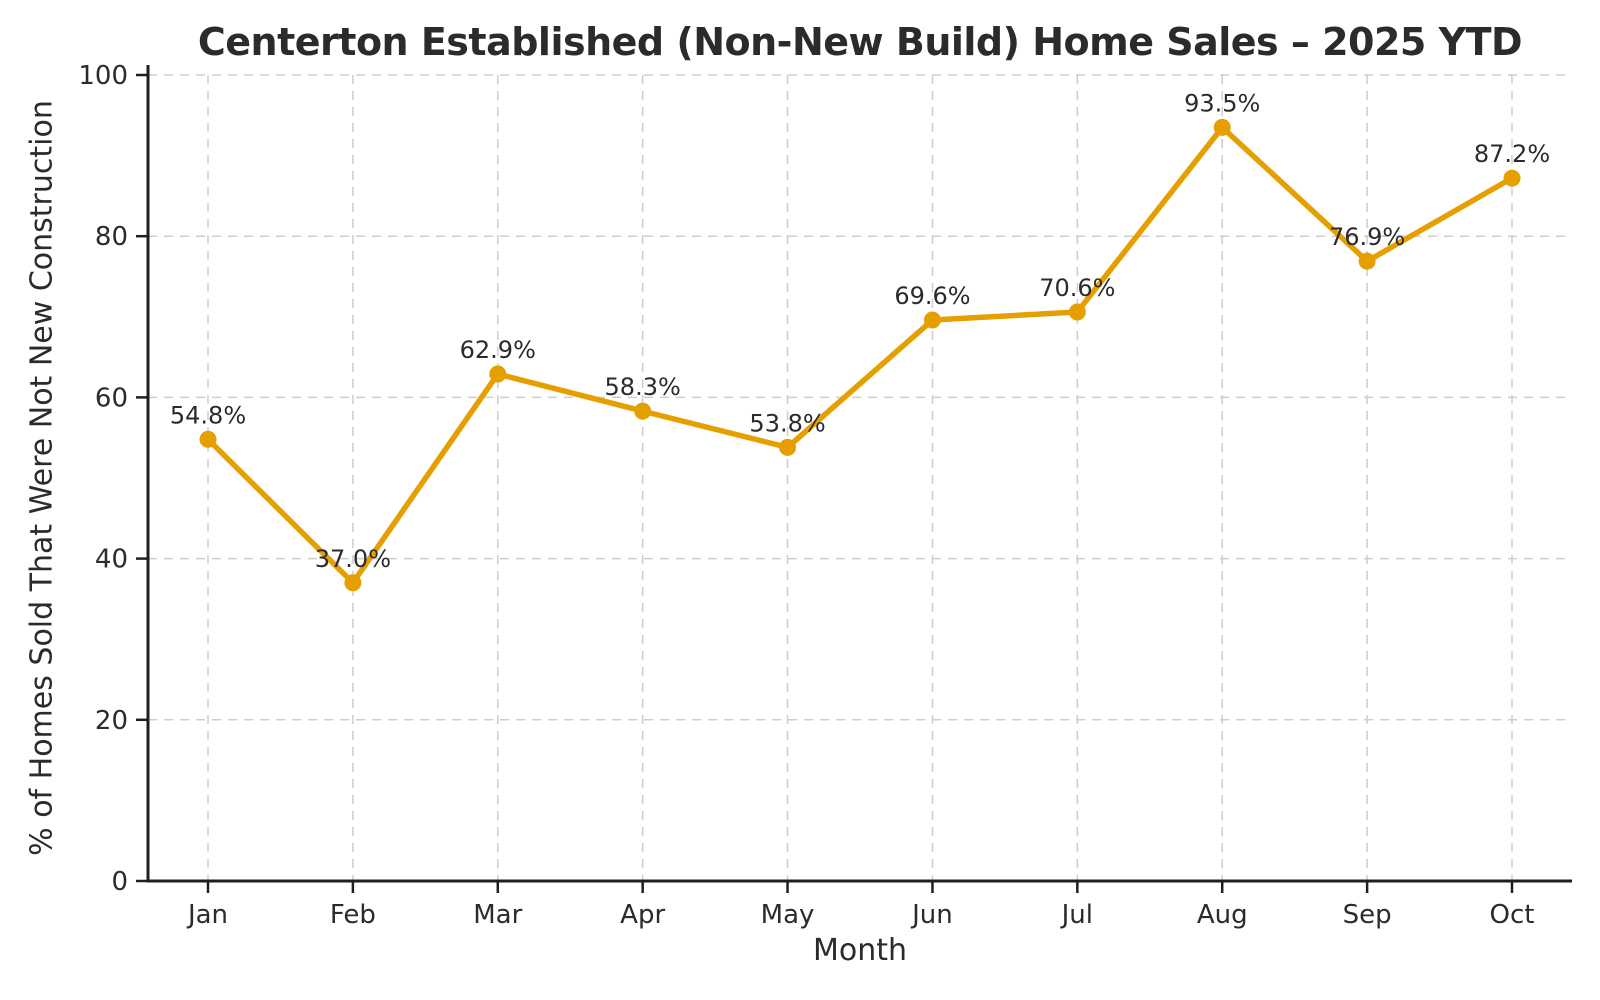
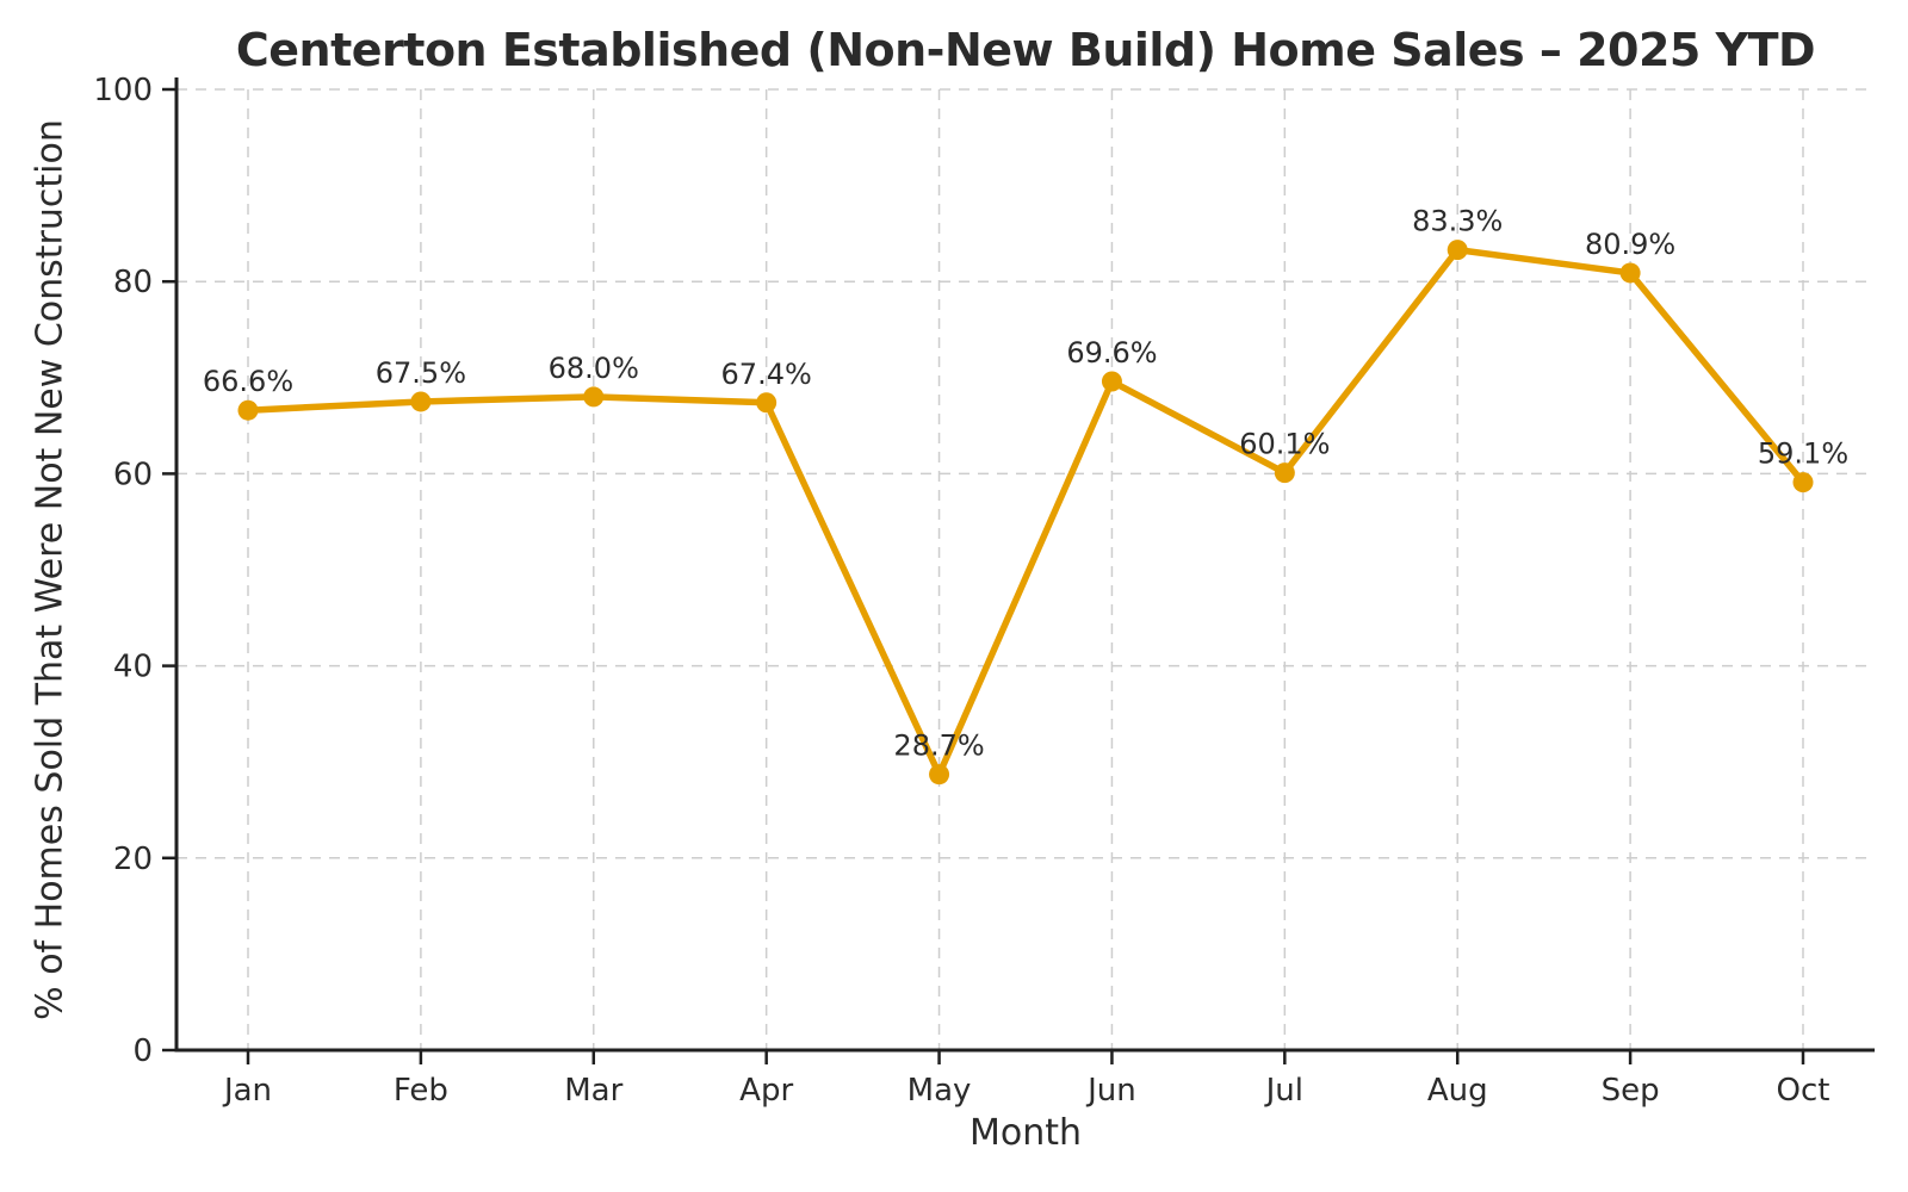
Jan: 54.8% -> 66.6%
Feb: 37.0% -> 67.5%
Mar: 62.9% -> 68.0%
Apr: 58.3% -> 67.4%
May: 53.8% -> 28.7%
Jul: 70.6% -> 60.1%
Aug: 93.5% -> 83.3%
Sep: 76.9% -> 80.9%
Oct: 87.2% -> 59.1%
